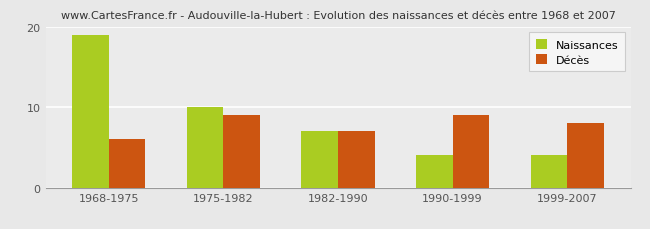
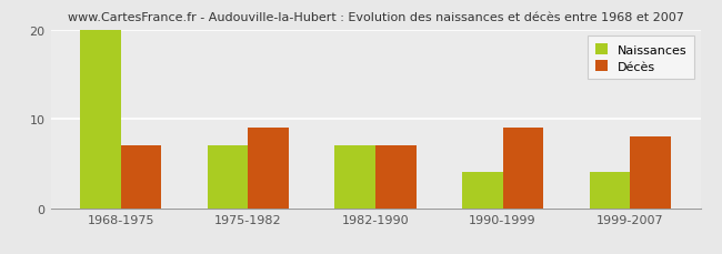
Naissances/1968-1975: 19 -> 20
Décès/1968-1975: 6 -> 7
Naissances/1975-1982: 10 -> 7
